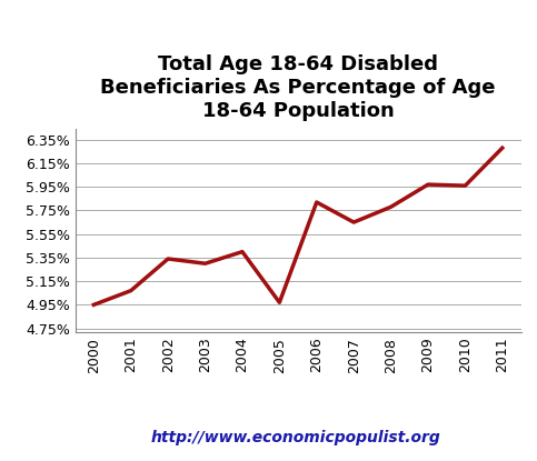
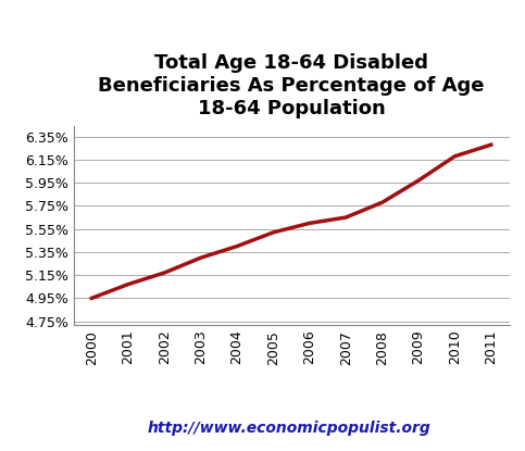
2002: 5.34% -> 5.17%
2005: 4.97% -> 5.52%
2006: 5.82% -> 5.60%
2010: 5.96% -> 6.18%
